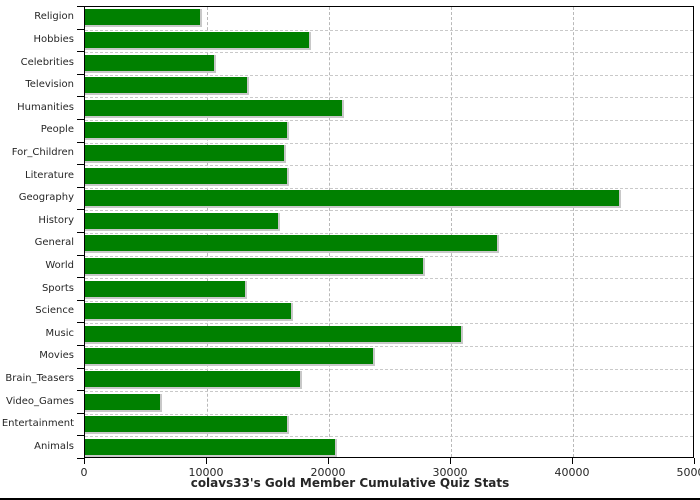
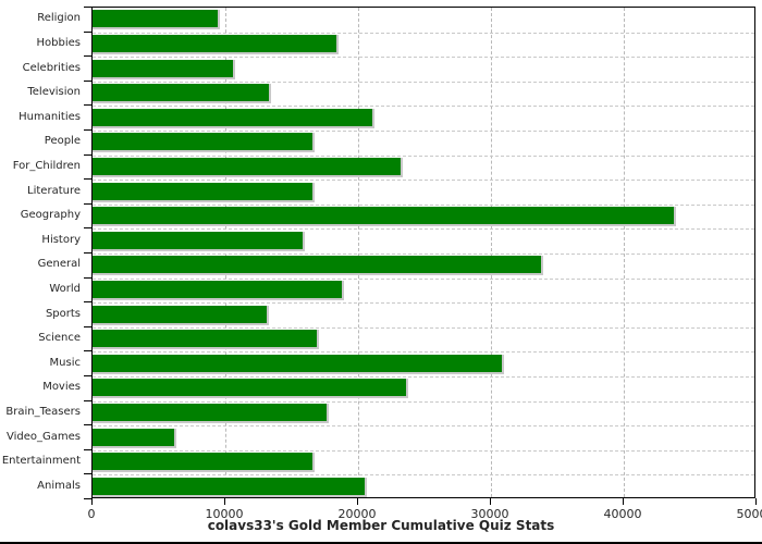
For_Children: 16500 -> 23400
World: 27900 -> 18900
